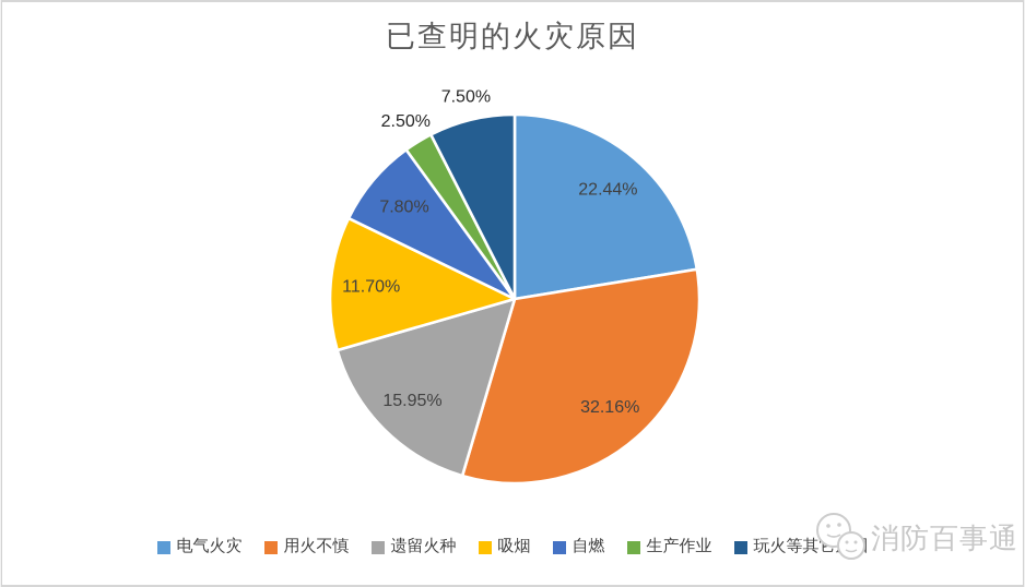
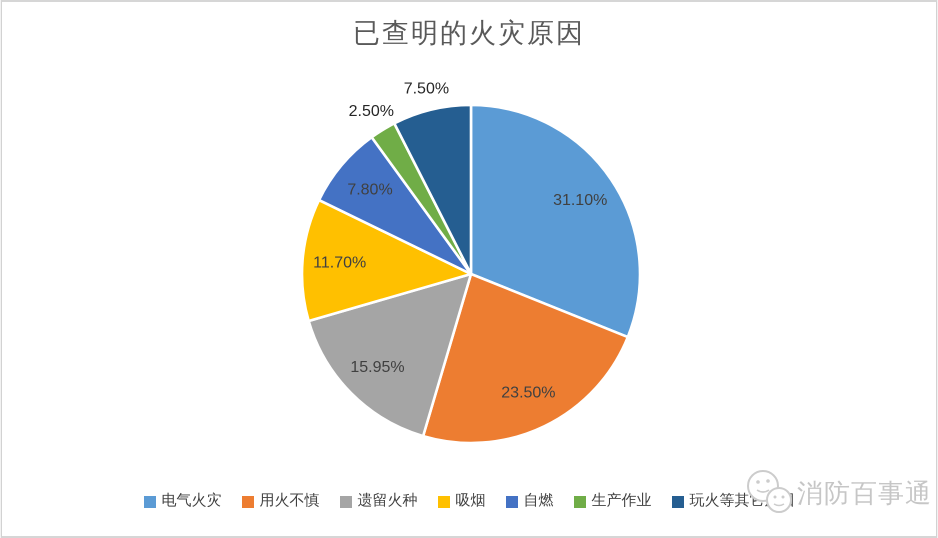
电气火灾: 22.44% -> 31.10%
用火不慎: 32.16% -> 23.50%
